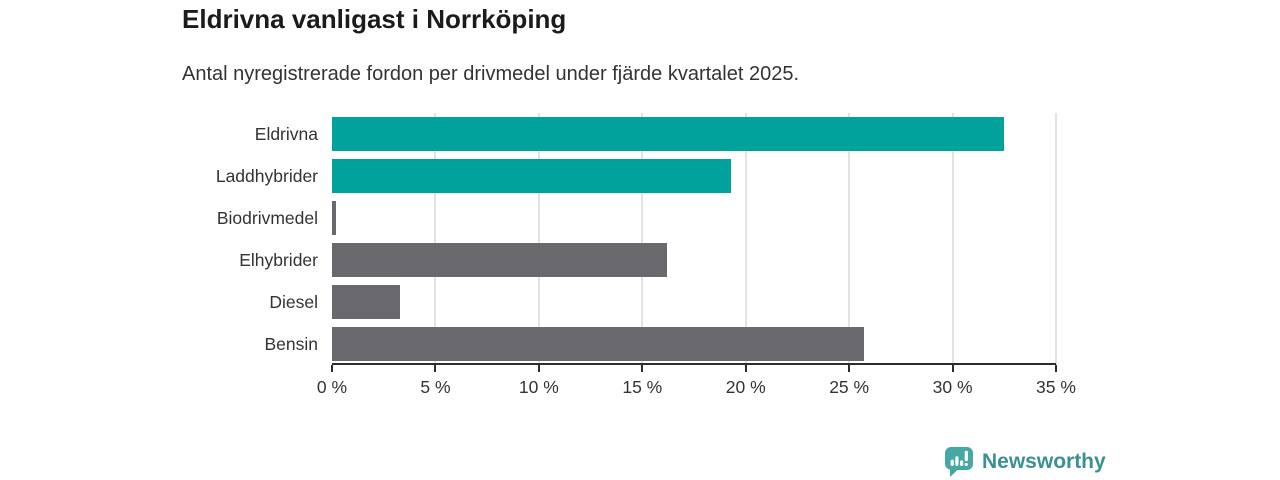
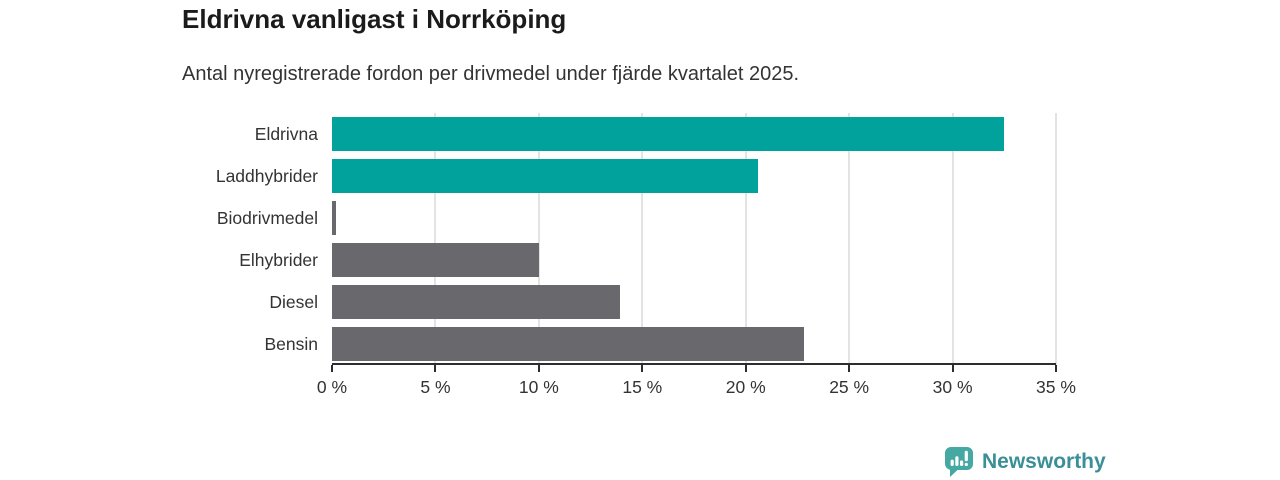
Laddhybrider: 19.3% -> 20.6%
Elhybrider: 16.2% -> 10.0%
Diesel: 3.3% -> 13.9%
Bensin: 25.7% -> 22.8%
